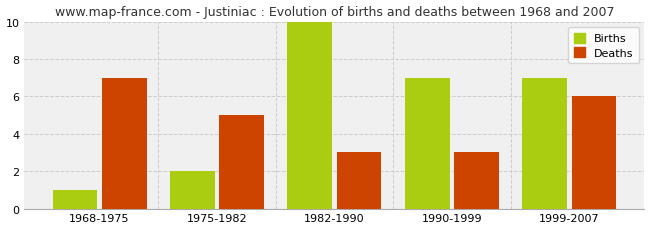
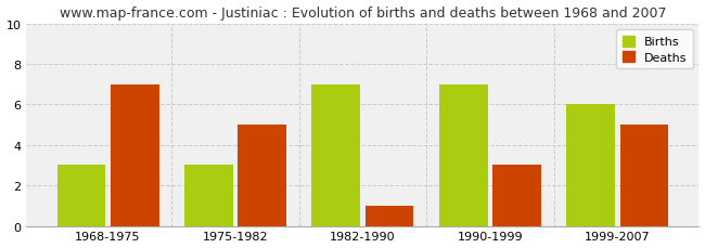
Births/1968-1975: 1 -> 3
Births/1975-1982: 2 -> 3
Births/1982-1990: 10 -> 7
Deaths/1982-1990: 3 -> 1
Births/1999-2007: 7 -> 6
Deaths/1999-2007: 6 -> 5
